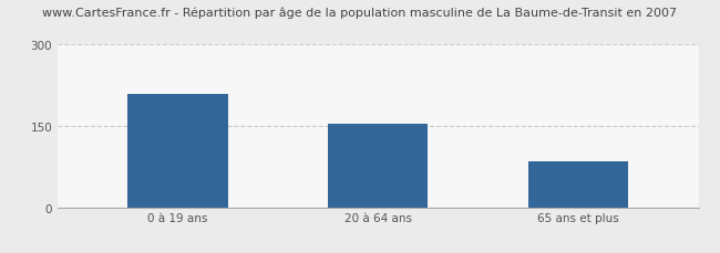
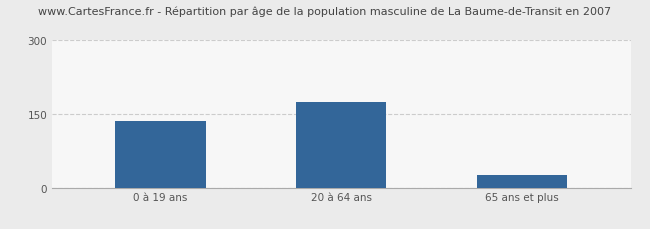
0 à 19 ans: 210 -> 135
20 à 64 ans: 155 -> 175
65 ans et plus: 85 -> 25
